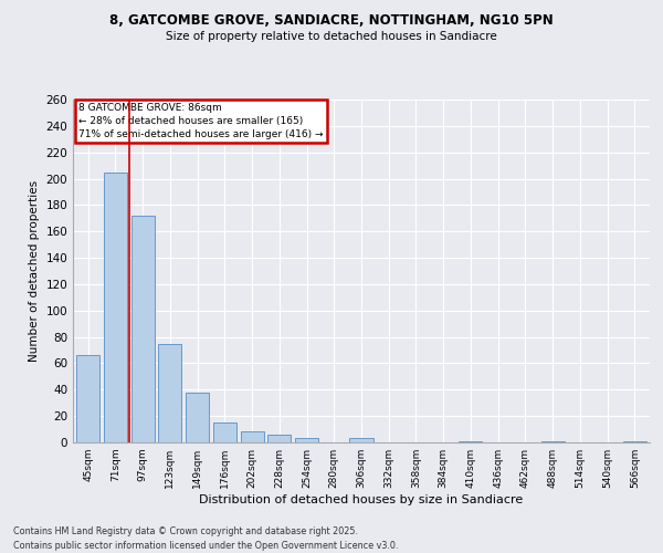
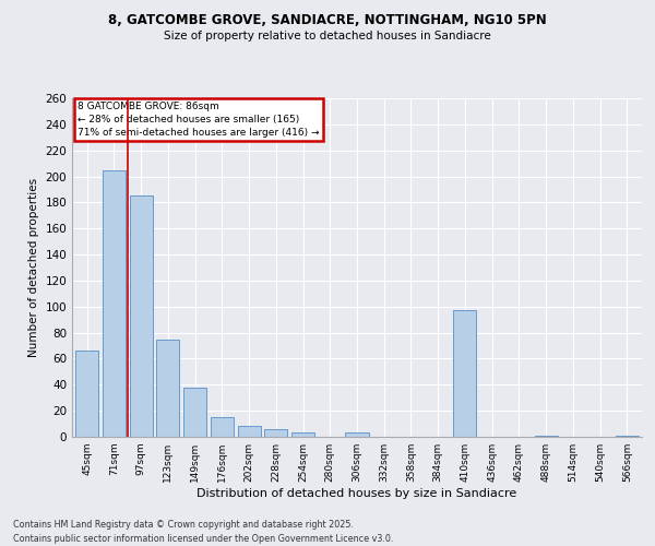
97sqm: 172 -> 185
410sqm: 1 -> 97
